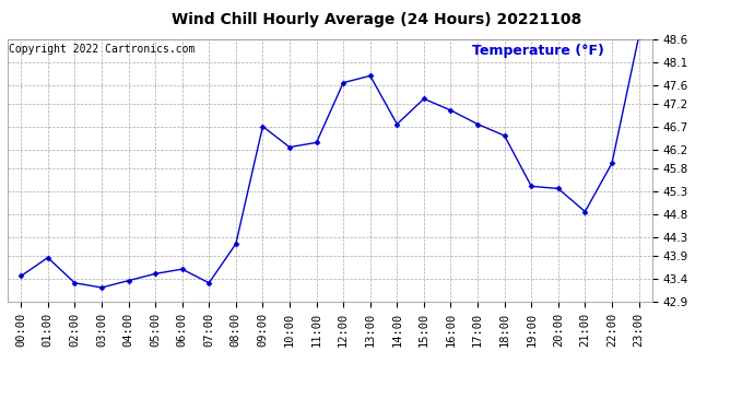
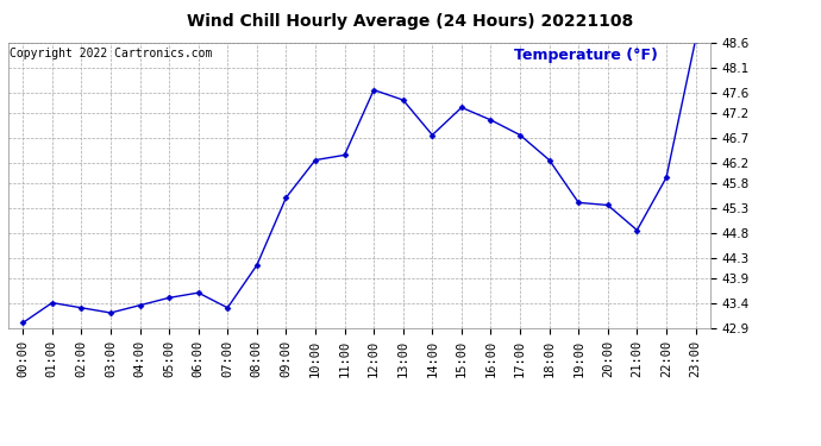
00:00: 43.45 -> 43.00
01:00: 43.85 -> 43.40
09:00: 46.70 -> 45.50
13:00: 47.80 -> 47.45
18:00: 46.50 -> 46.25
